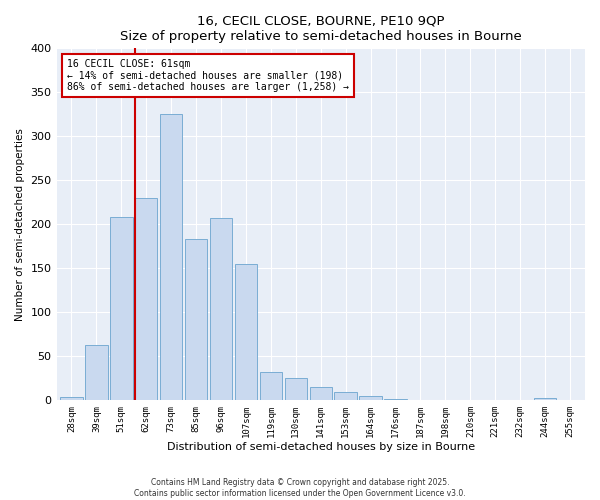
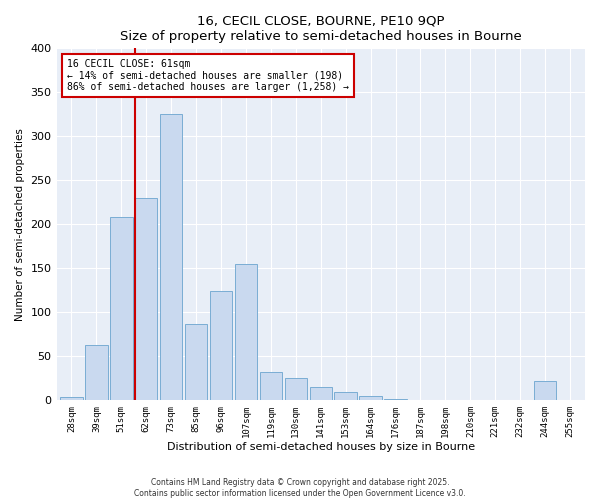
85sqm: 183 -> 86
96sqm: 207 -> 124
244sqm: 2 -> 22
